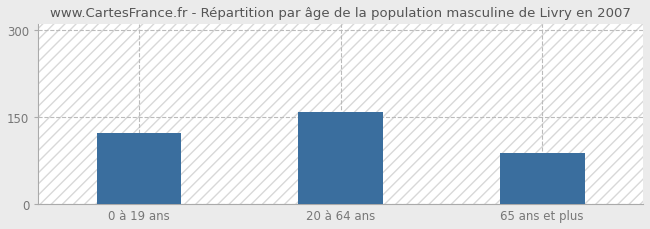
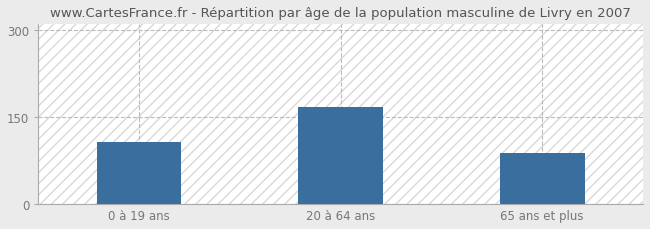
0 à 19 ans: 122 -> 107
20 à 64 ans: 158 -> 168
